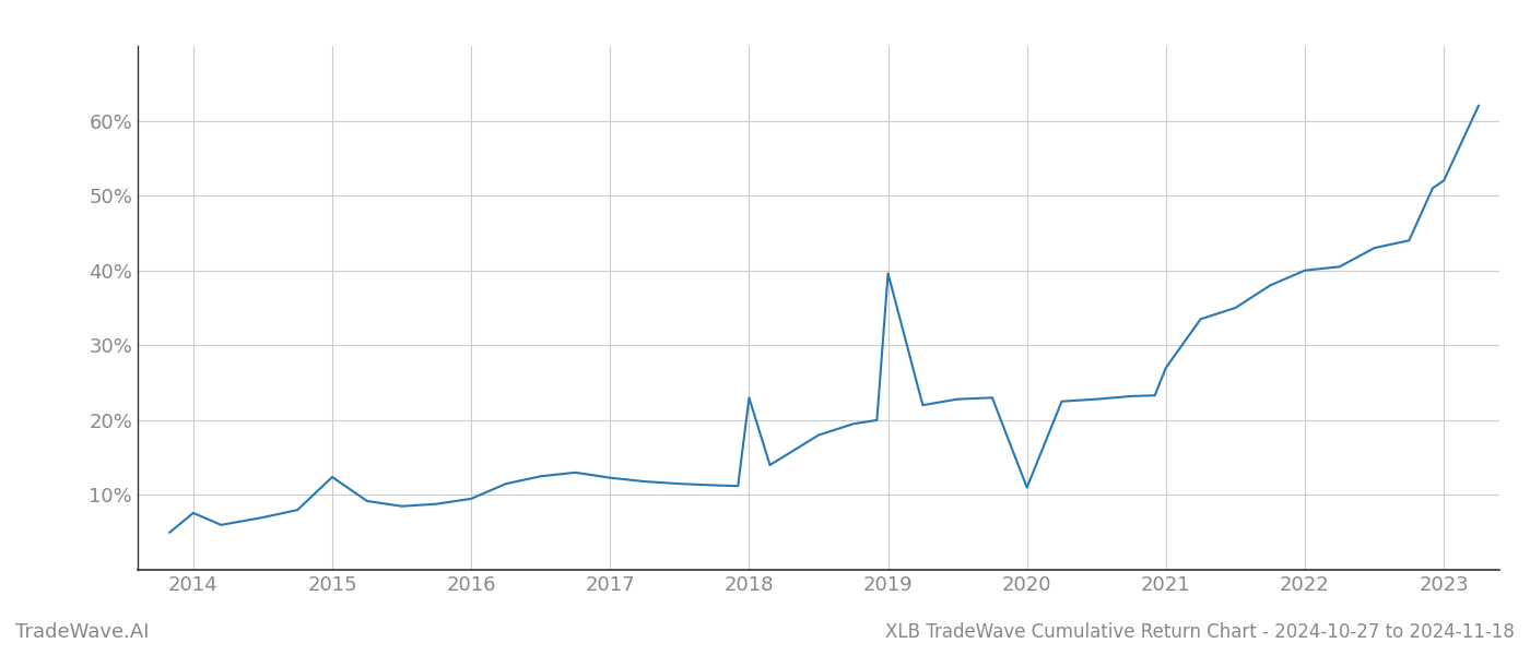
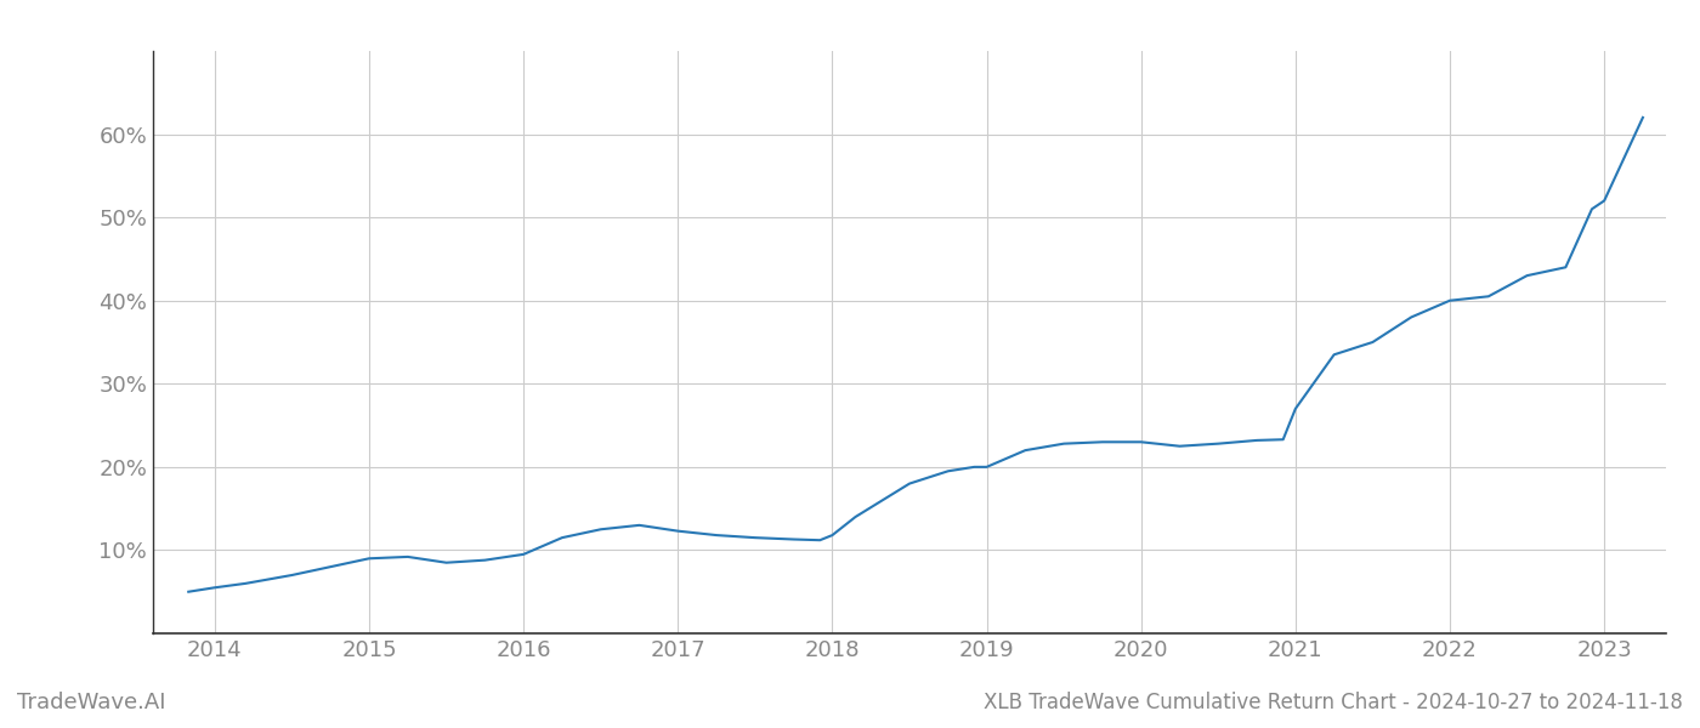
2014: 7.6% -> 5.5%
2015: 12.4% -> 9.0%
2018: 23.0% -> 11.8%
2019: 39.6% -> 20.0%
2020: 11.0% -> 23.0%
